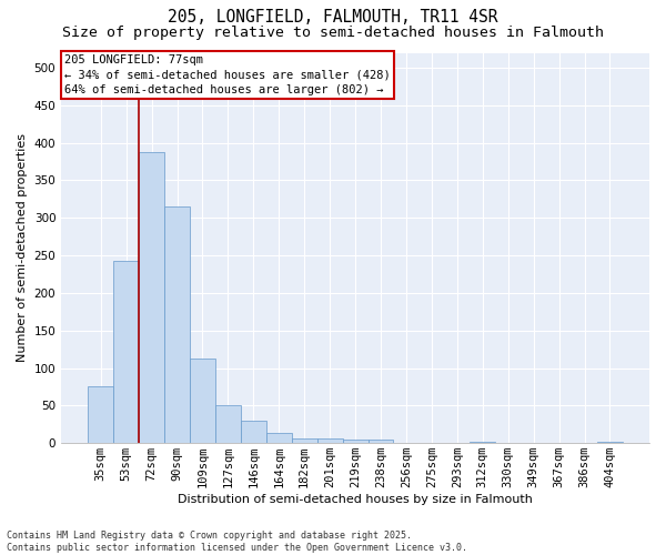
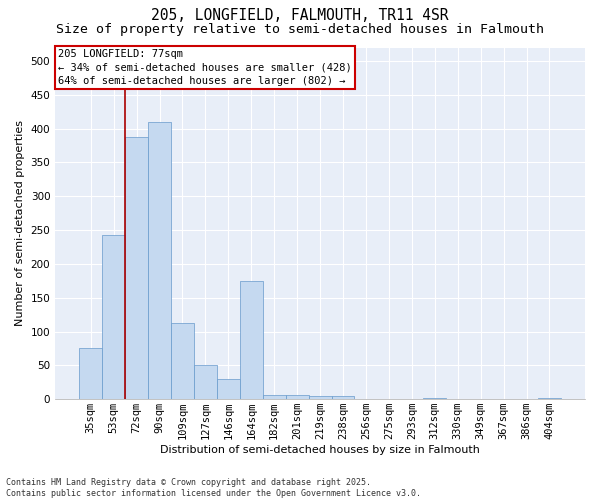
90sqm: 315 -> 410
164sqm: 14 -> 174
